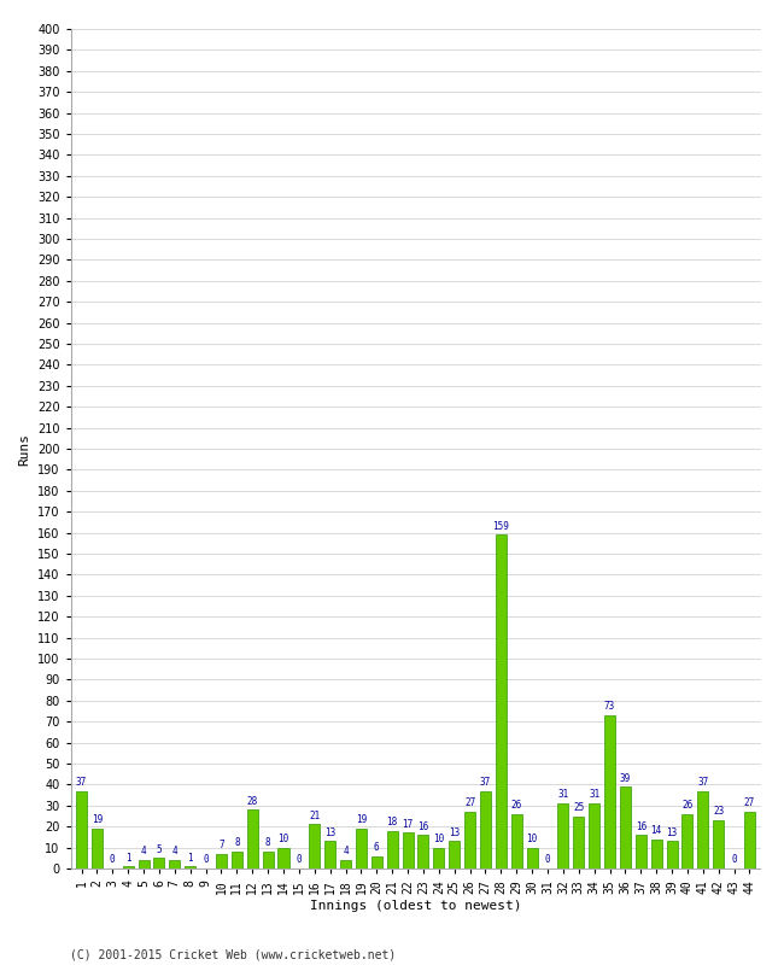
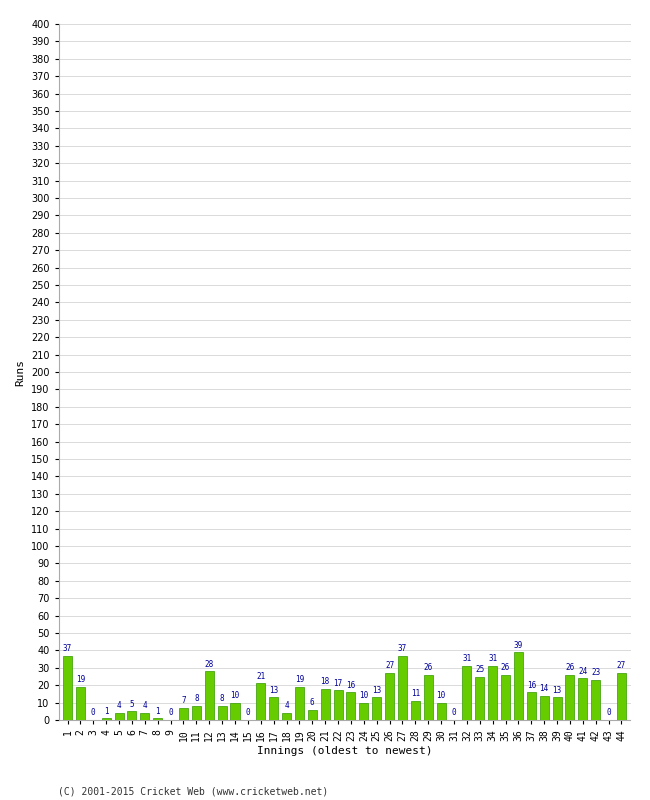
28: 159 -> 11
35: 73 -> 26
41: 37 -> 24
